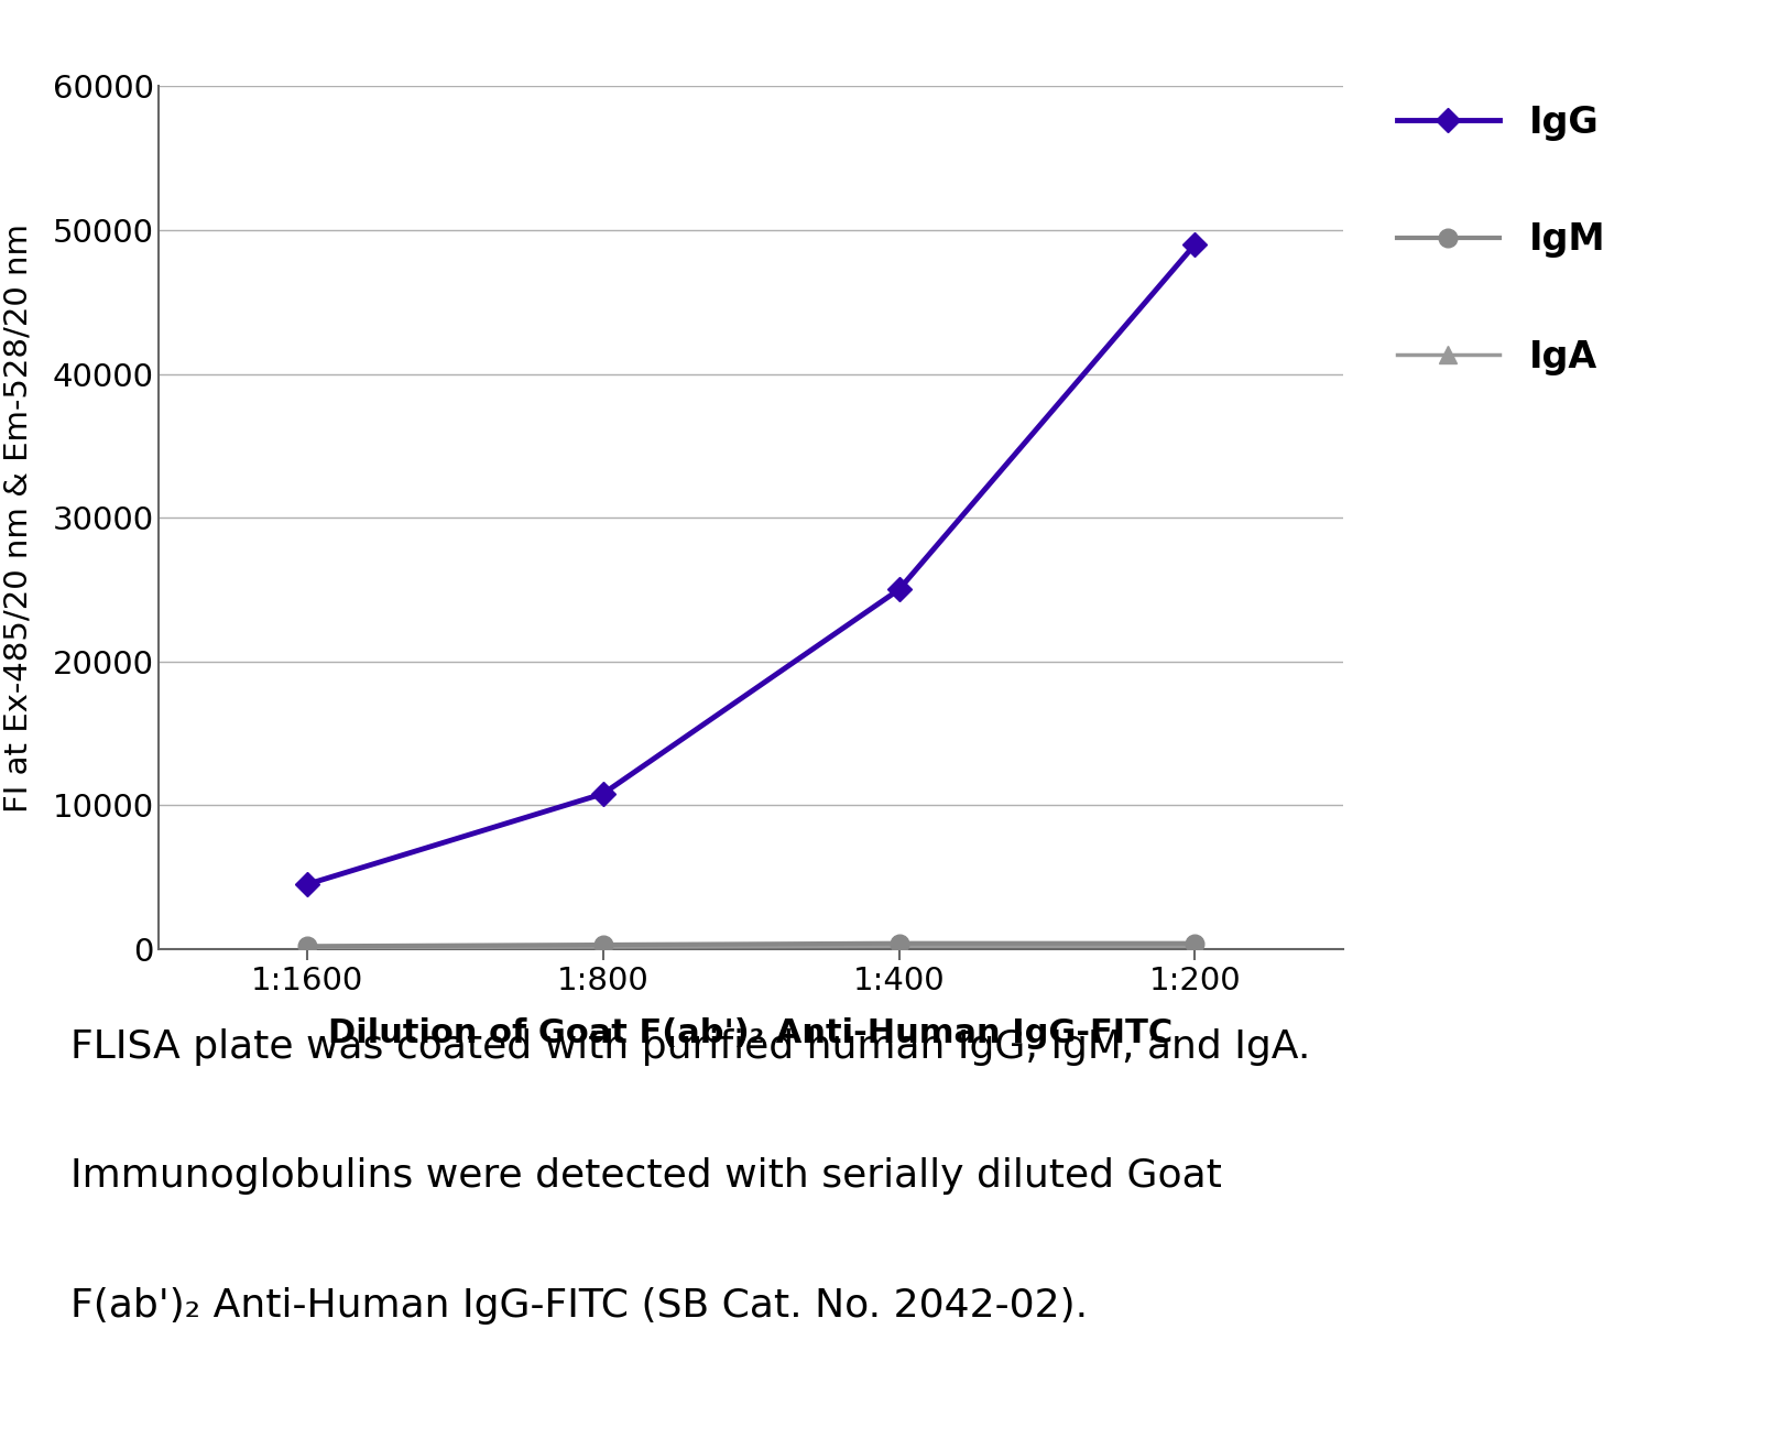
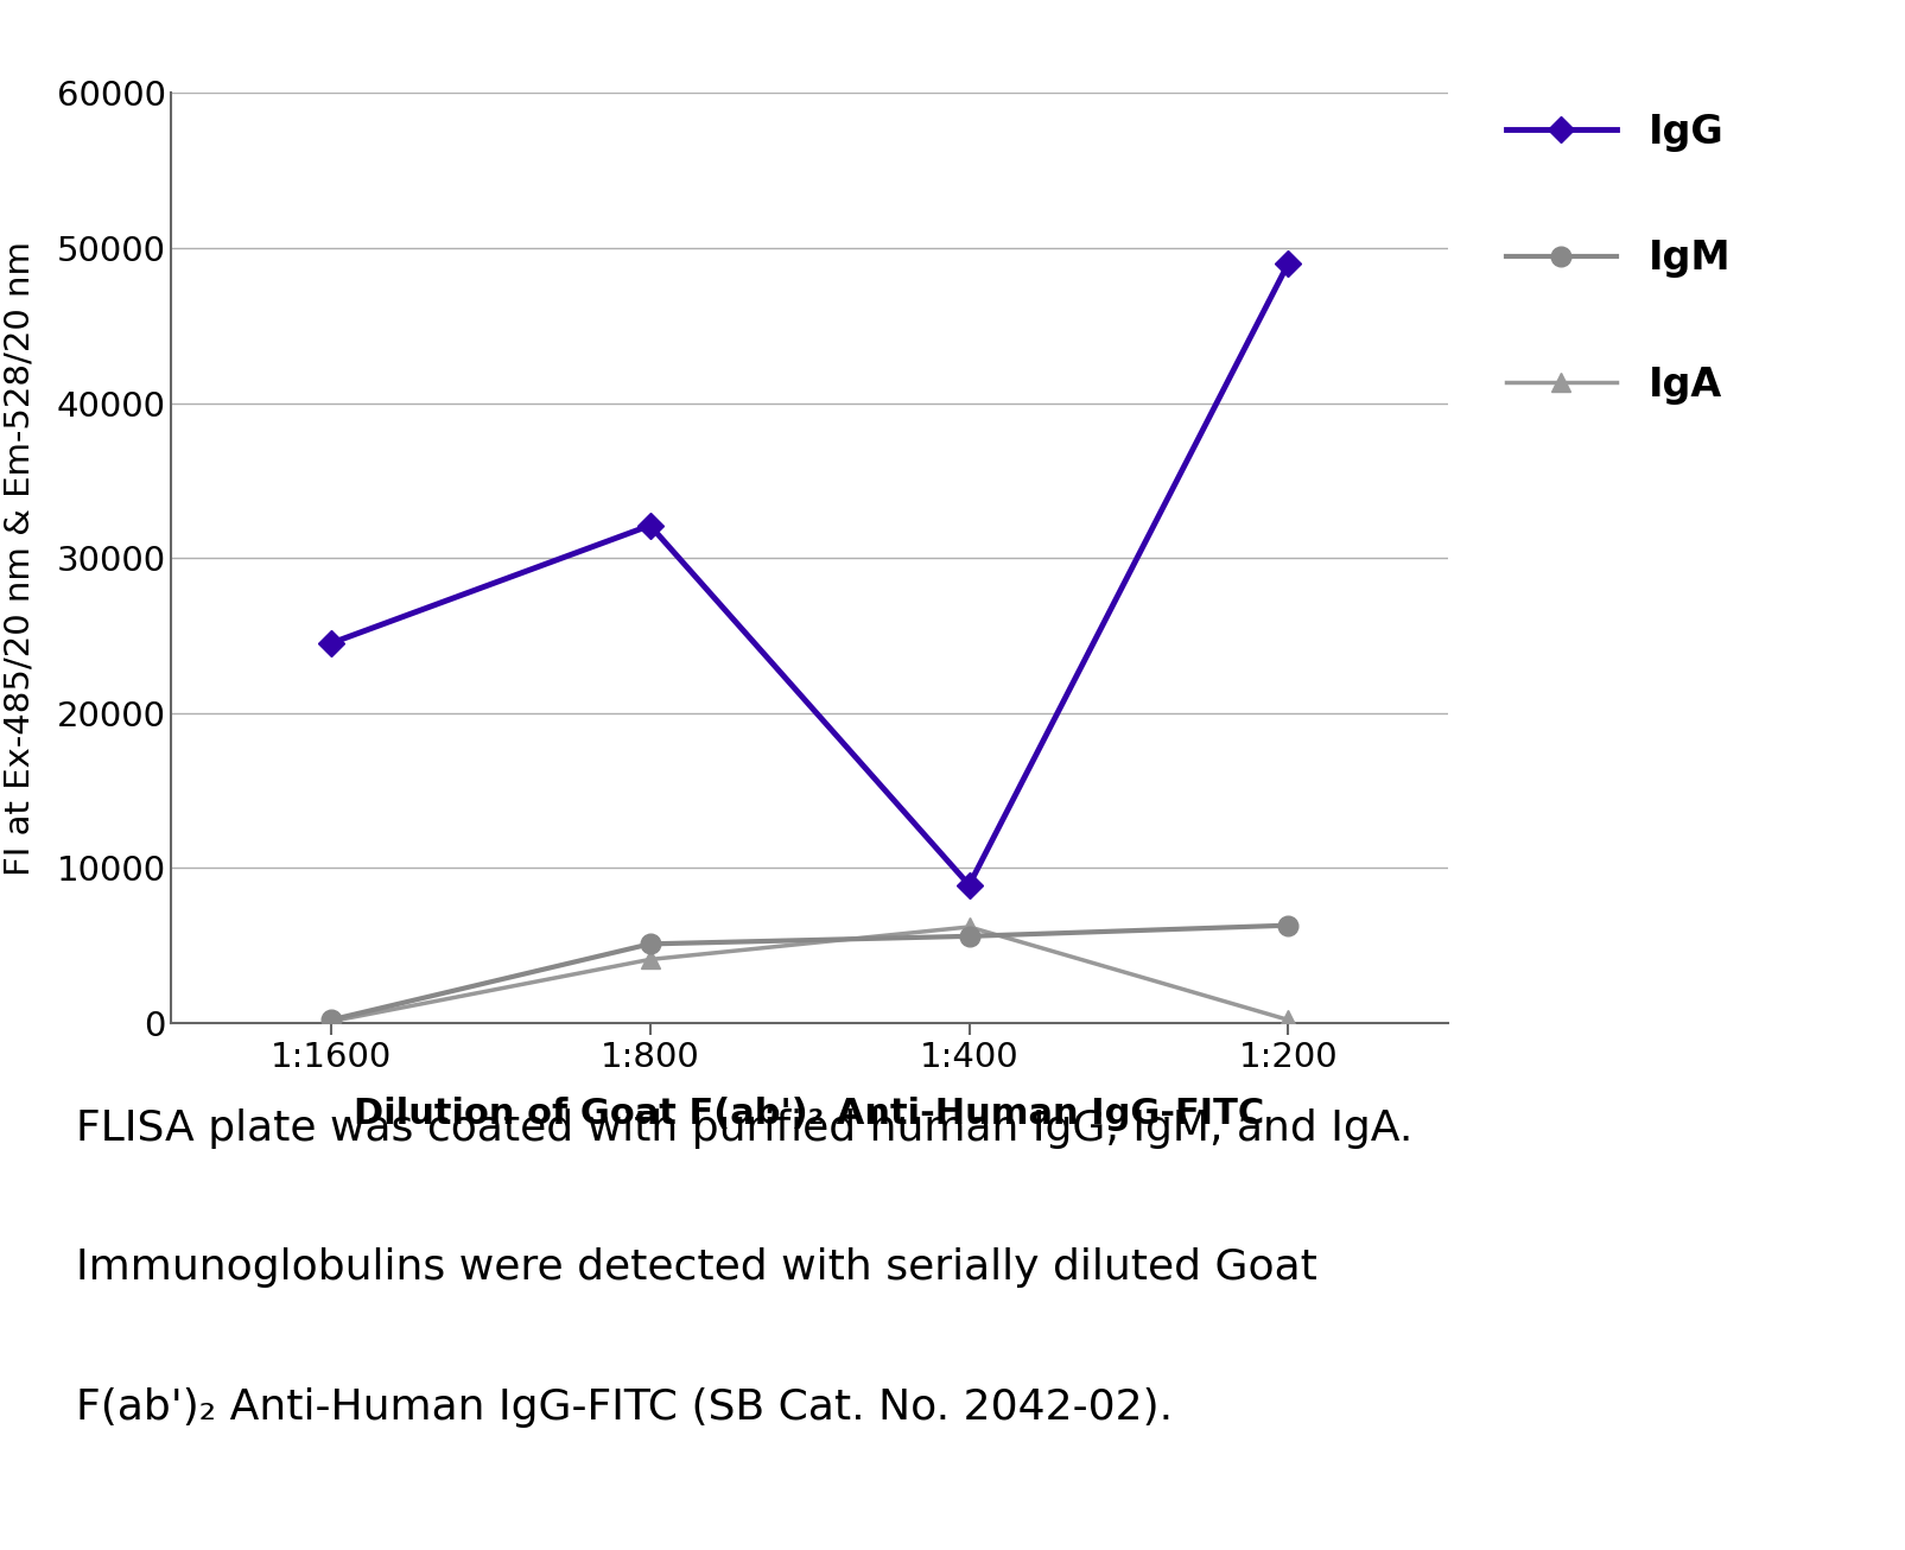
IgG/1:1600: 4500 -> 24500
IgG/1:800: 10800 -> 32100
IgM/1:800: 300 -> 5100
IgA/1:800: 200 -> 4100
IgG/1:400: 25000 -> 8900
IgM/1:400: 400 -> 5600
IgA/1:400: 200 -> 6200
IgM/1:200: 400 -> 6300
